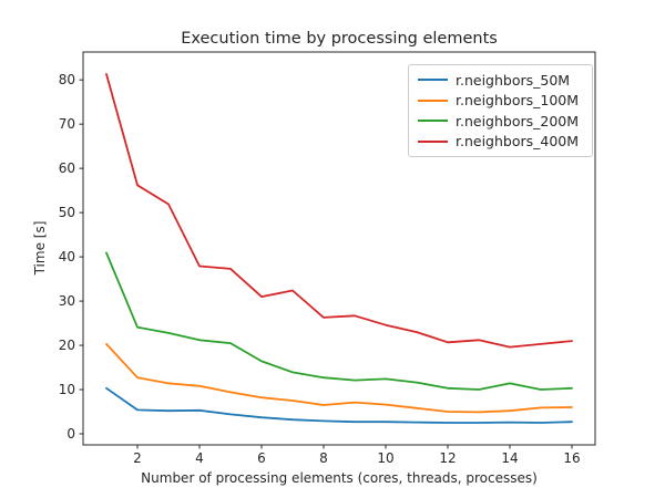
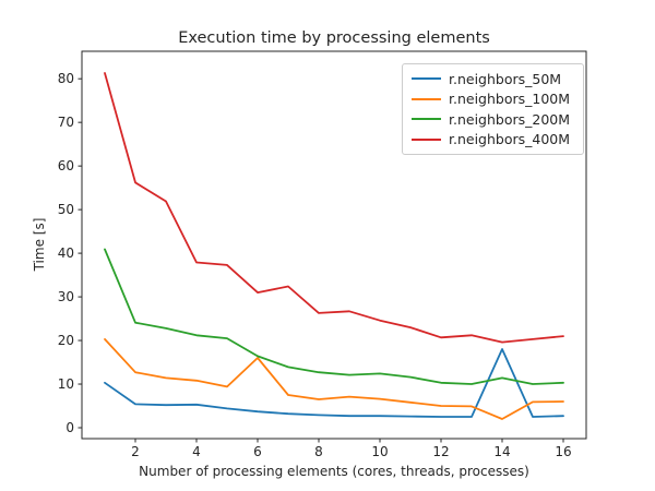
r.neighbors_100M/6: 8 -> 16
r.neighbors_50M/14: 3 -> 18
r.neighbors_100M/14: 5 -> 2
